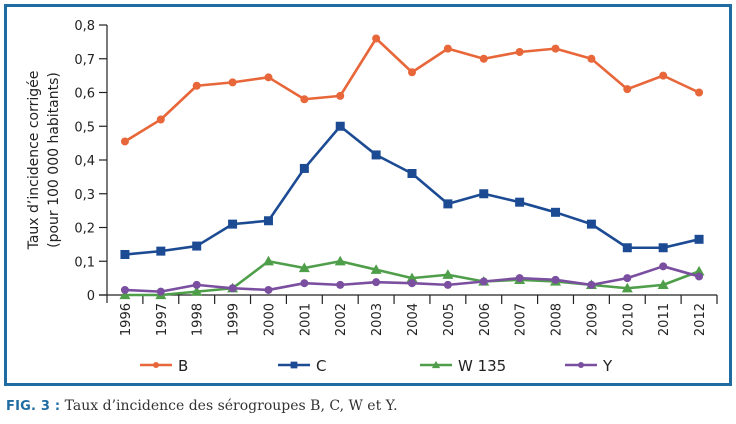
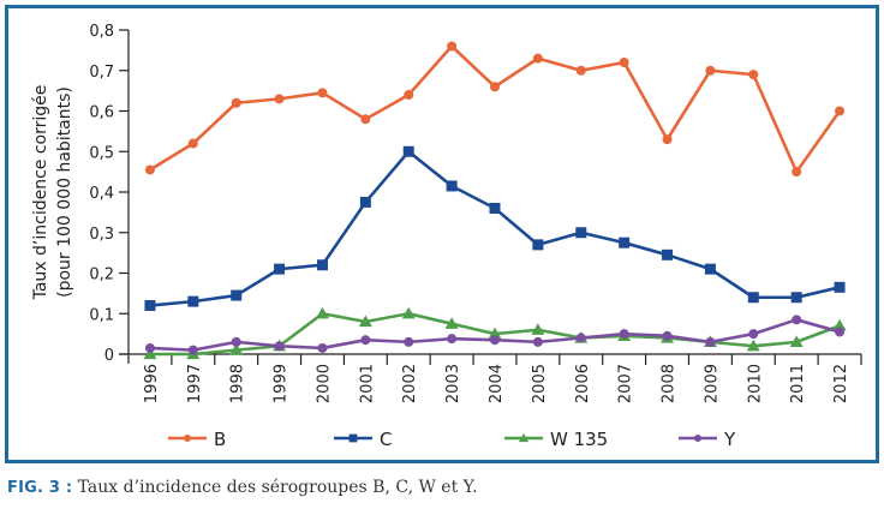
B/2002: 0,59 -> 0,64
B/2008: 0,73 -> 0,53
B/2010: 0,61 -> 0,69
B/2011: 0,65 -> 0,45
